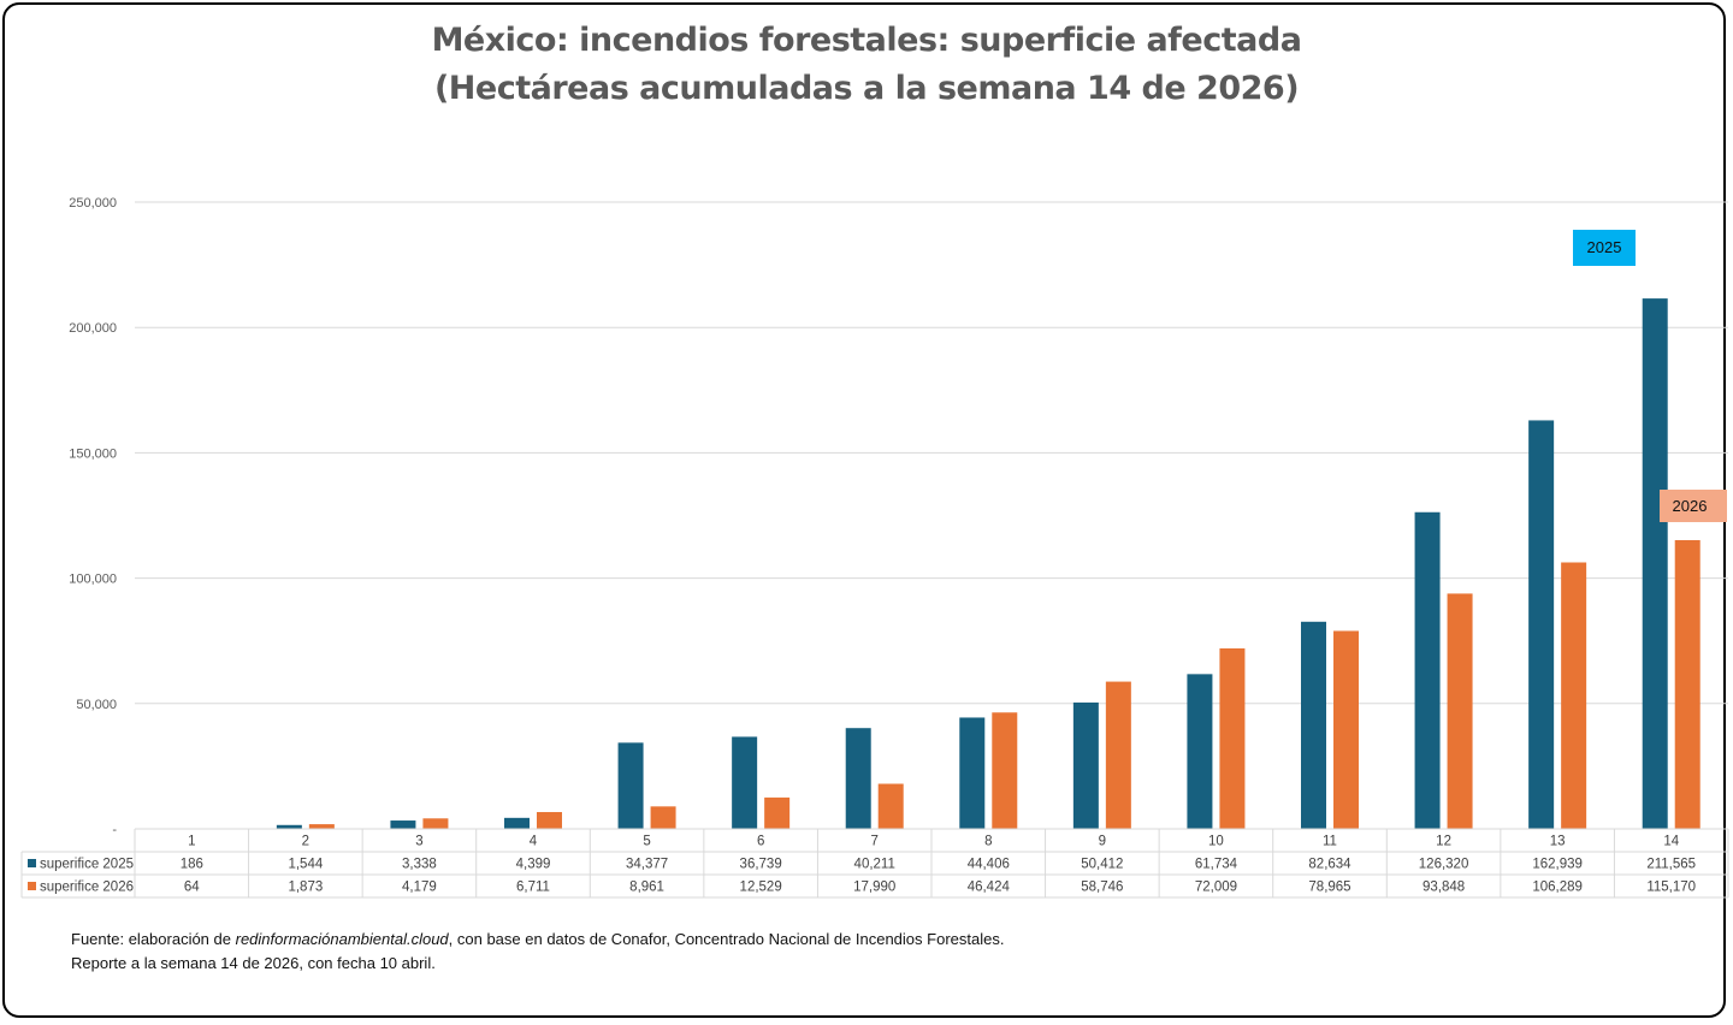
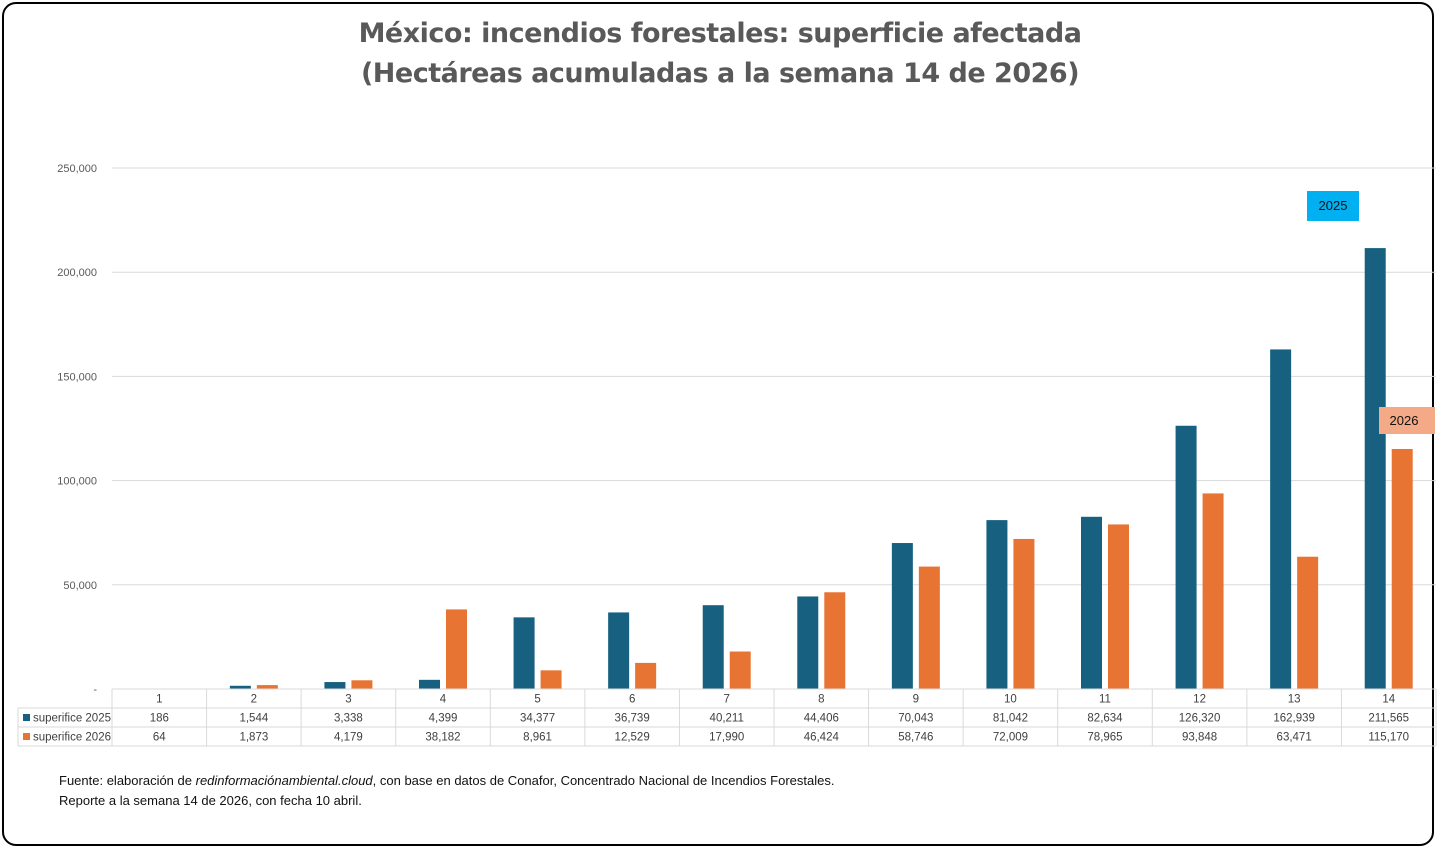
superifice 2026/4: 6,711 -> 38,182
superifice 2025/9: 50,412 -> 70,043
superifice 2025/10: 61,734 -> 81,042
superifice 2026/13: 106,289 -> 63,471
